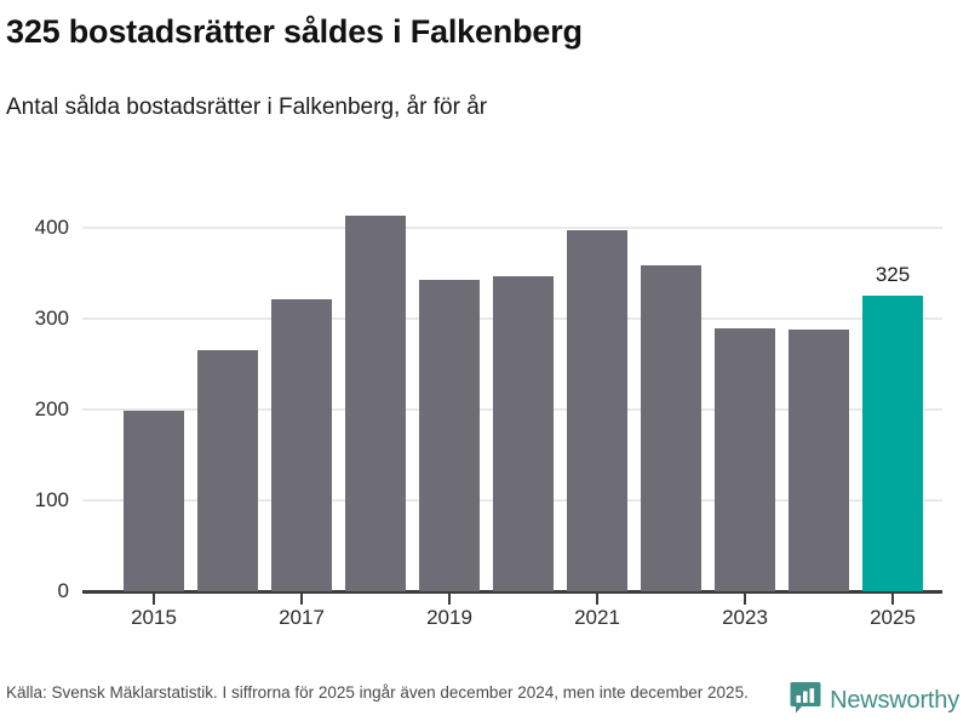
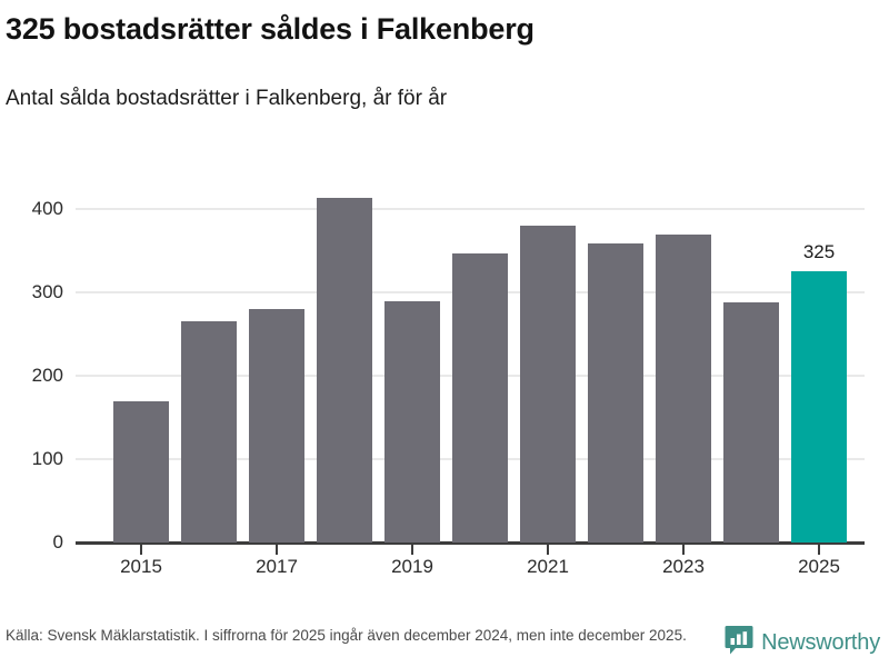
2015: 200 -> 170
2017: 320 -> 280
2019: 340 -> 290
2021: 400 -> 380
2023: 290 -> 370
